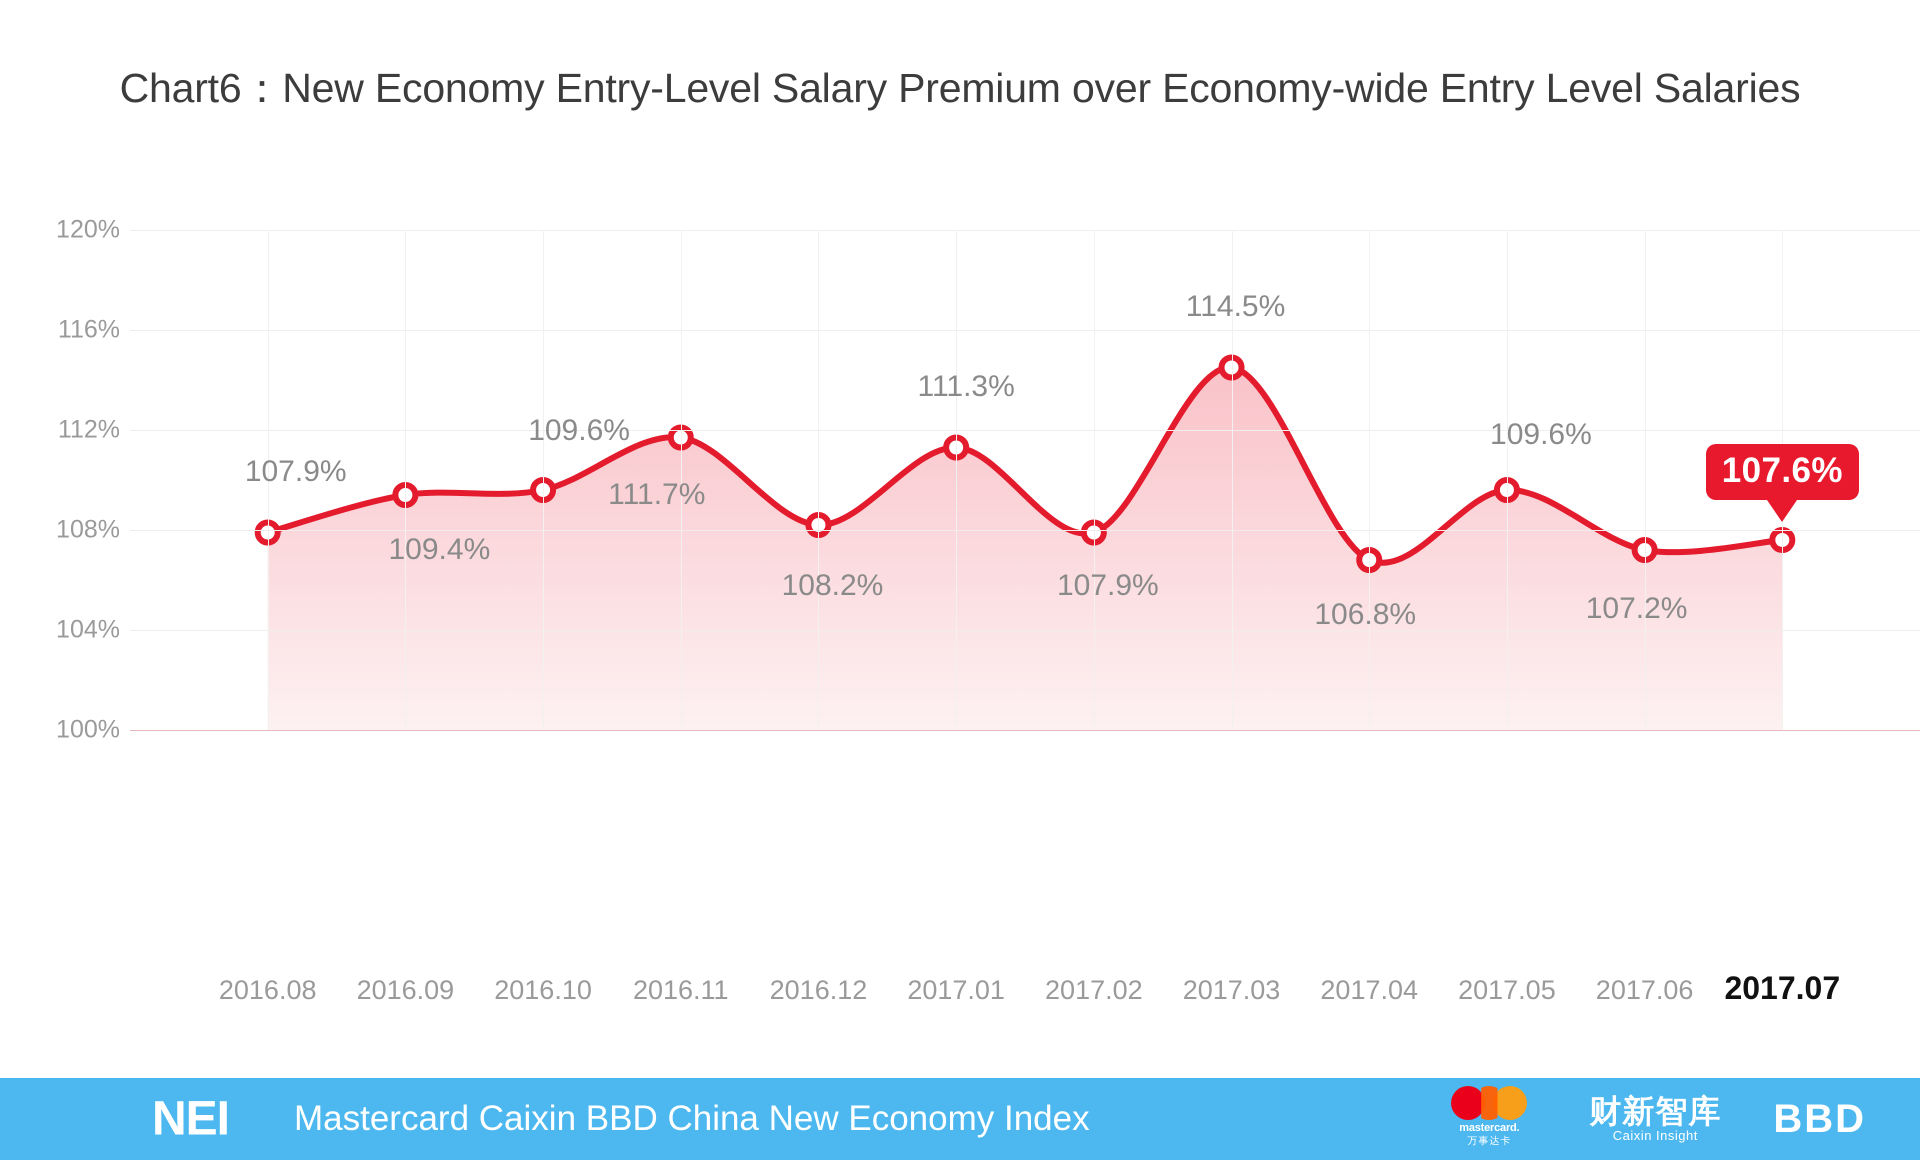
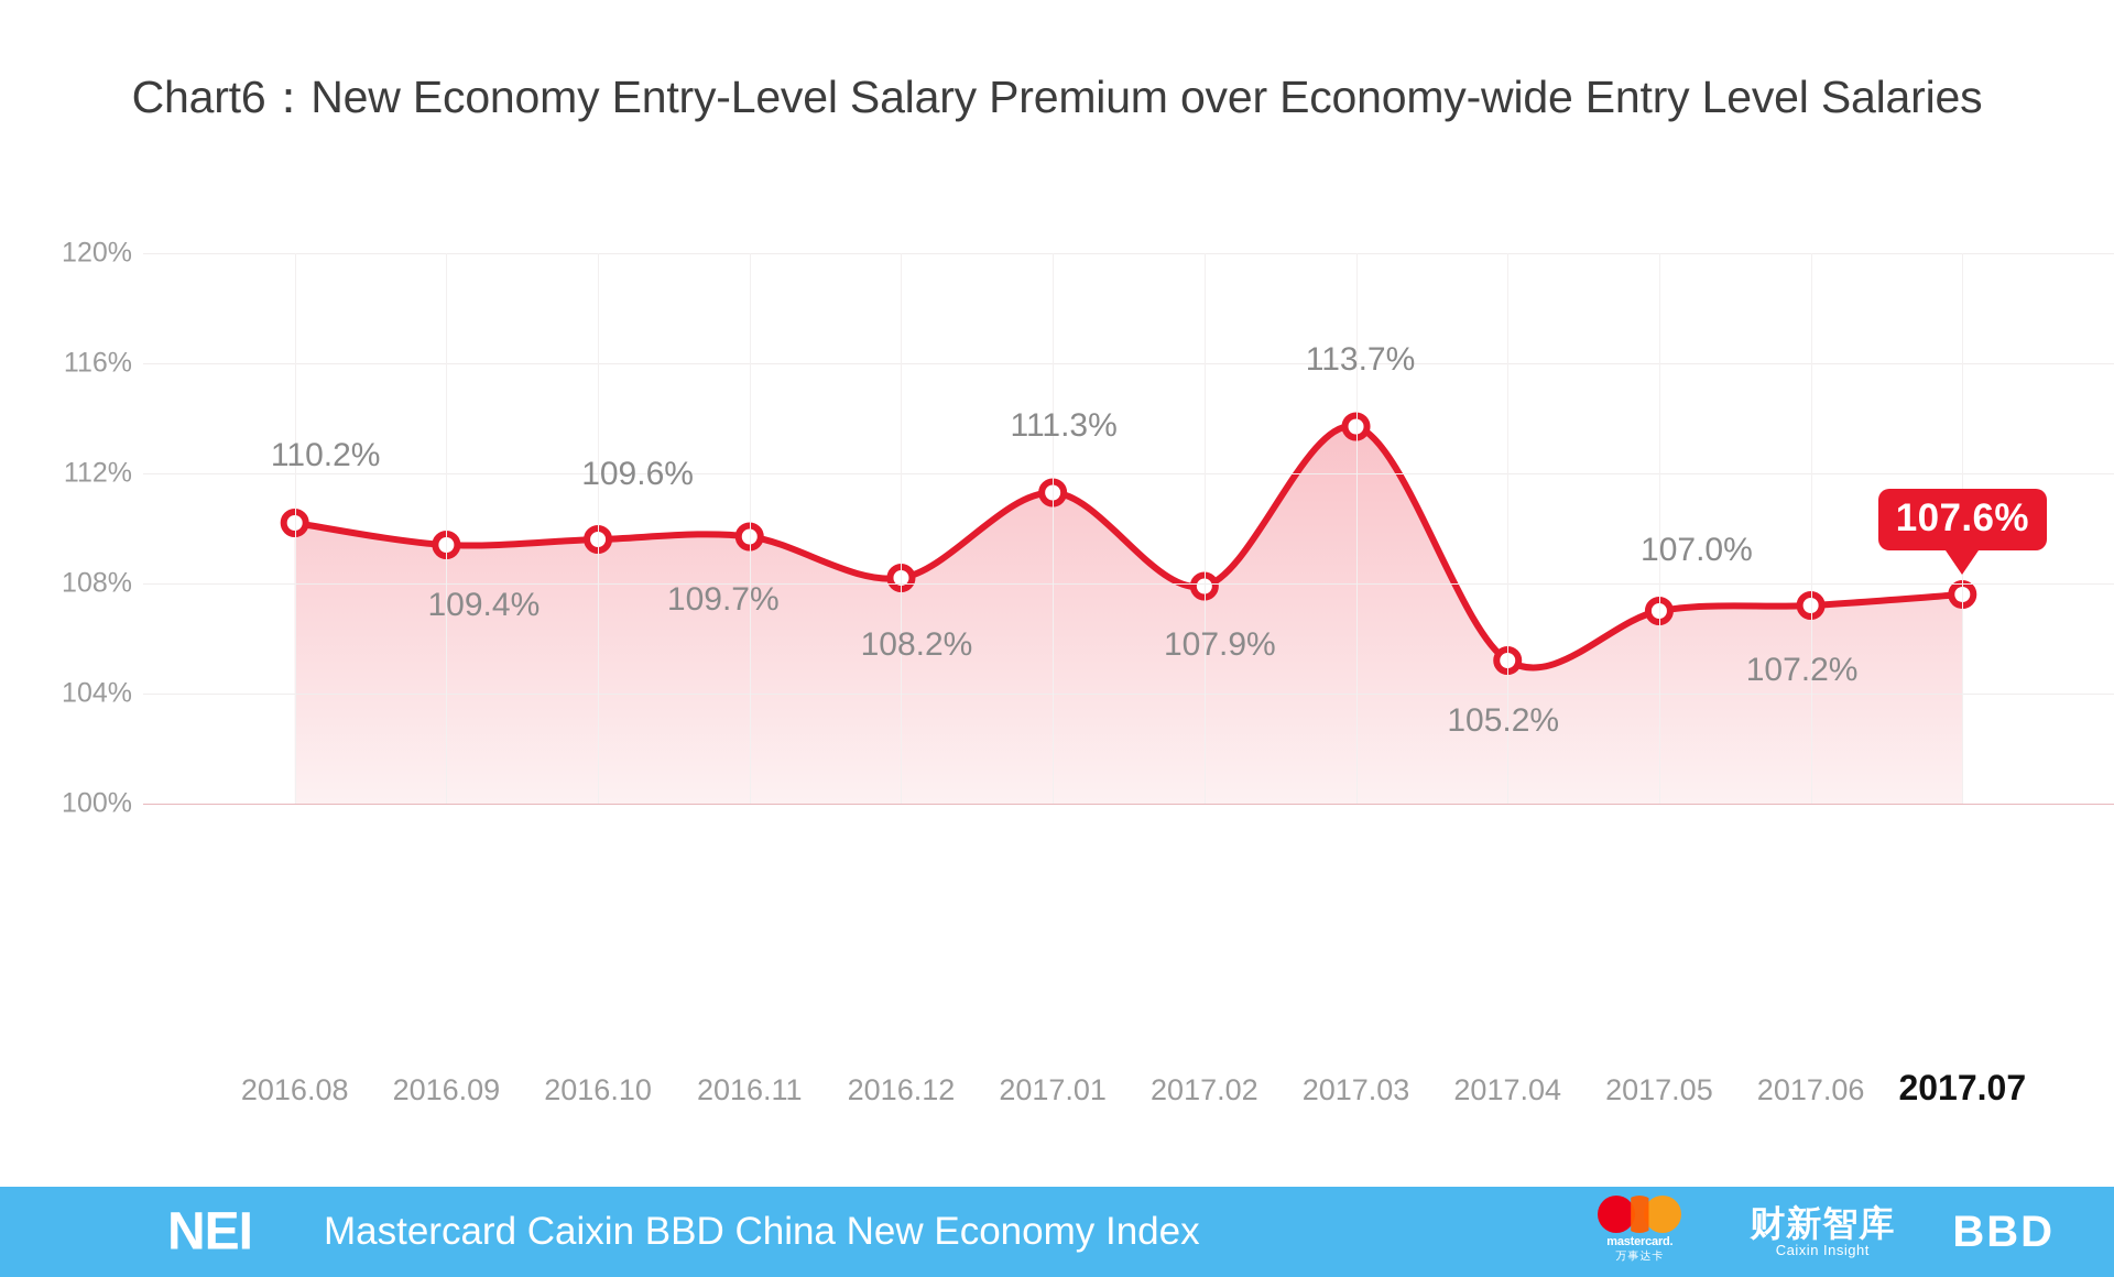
2016.08: 107.9% -> 110.2%
2016.11: 111.7% -> 109.7%
2017.03: 114.5% -> 113.7%
2017.04: 106.8% -> 105.2%
2017.05: 109.6% -> 107.0%
